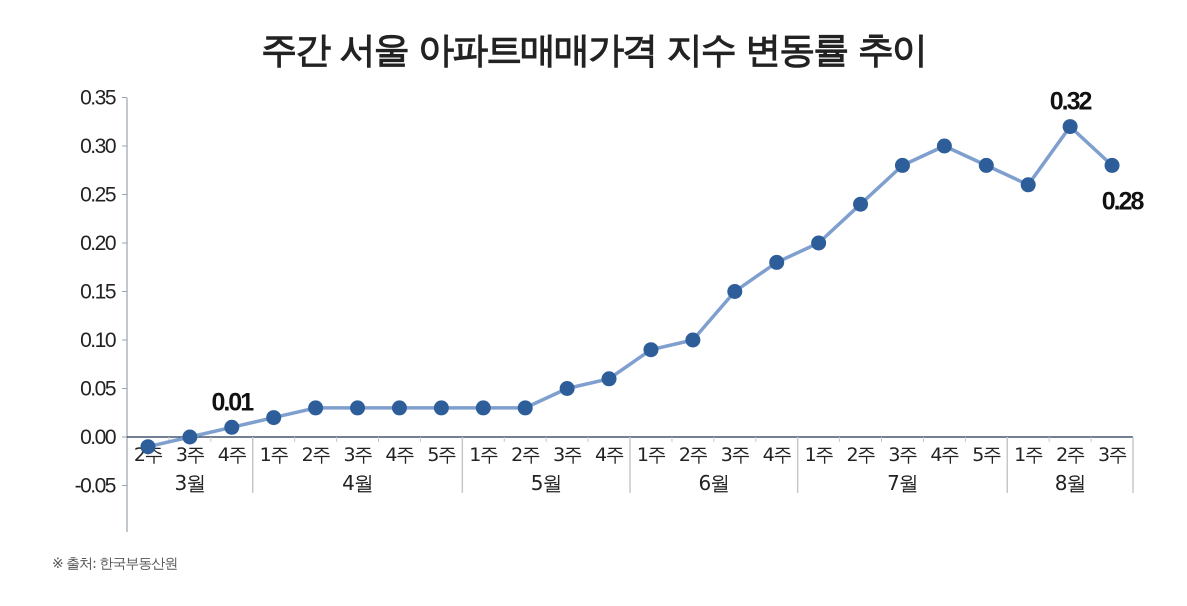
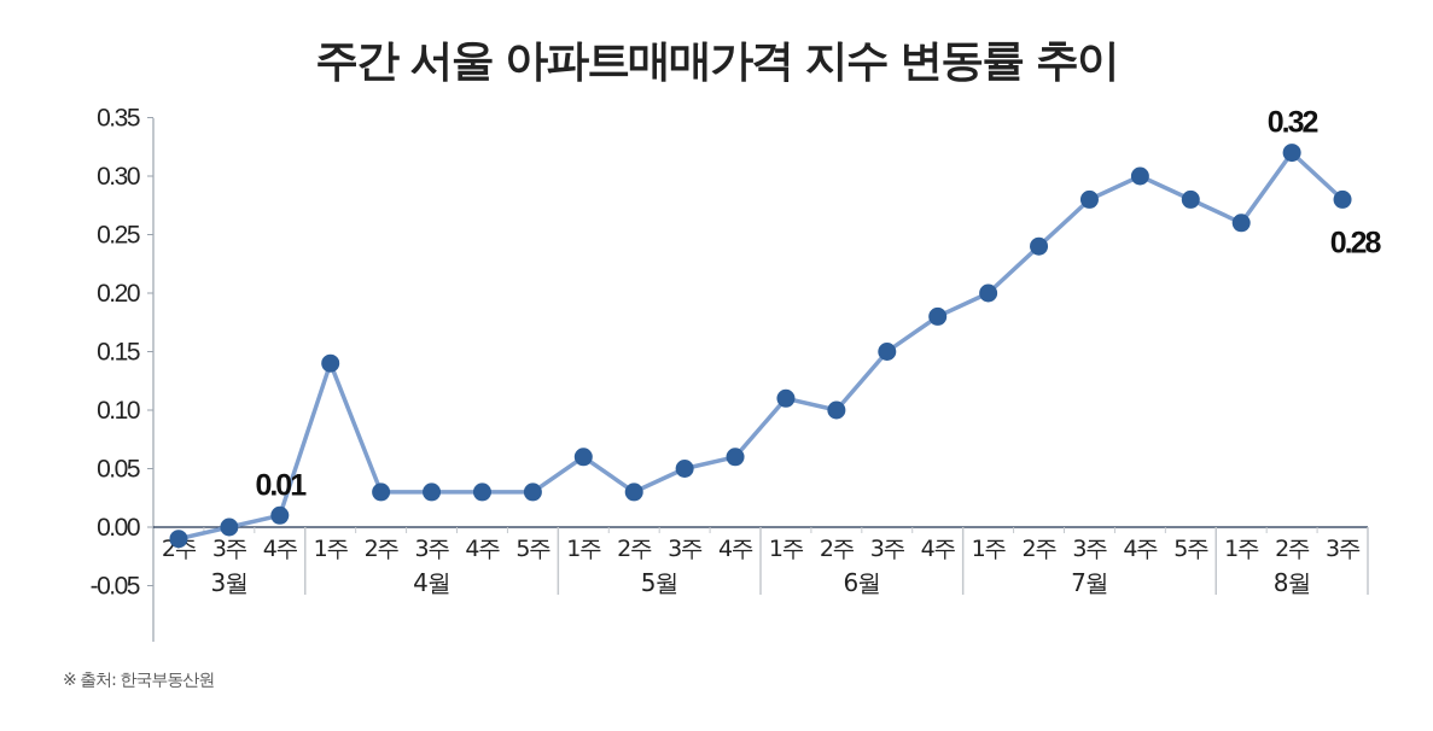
4월 1주: 0.02 -> 0.14
5월 1주: 0.03 -> 0.06
6월 1주: 0.09 -> 0.11
